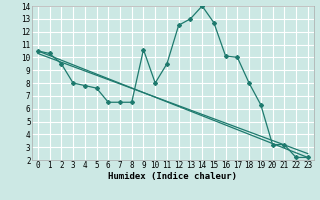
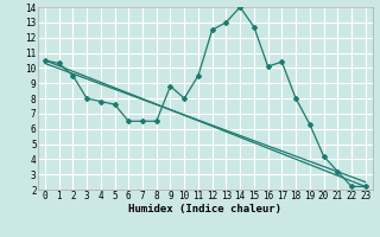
9: 10.6 -> 8.8
17: 10.0 -> 10.4
20: 3.2 -> 4.2
